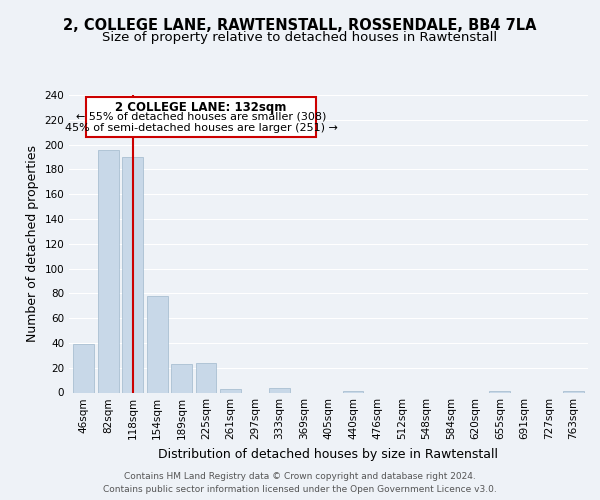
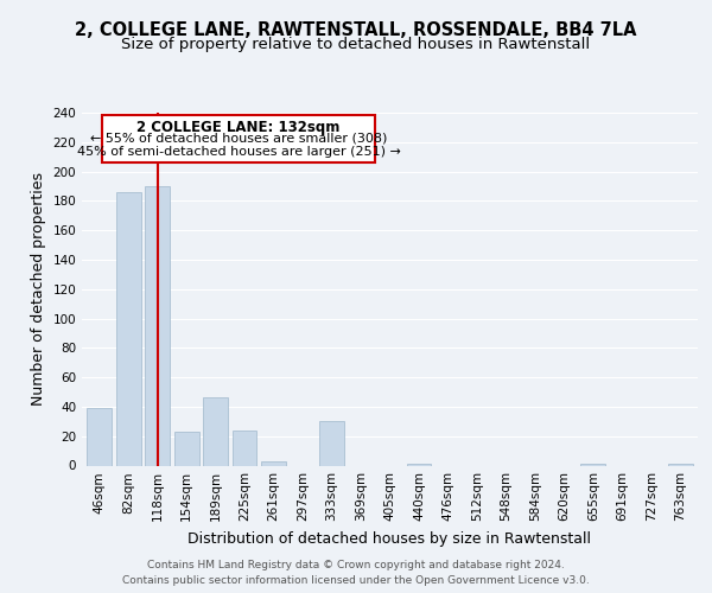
82sqm: 196 -> 186
154sqm: 78 -> 23
189sqm: 23 -> 46
333sqm: 4 -> 30
